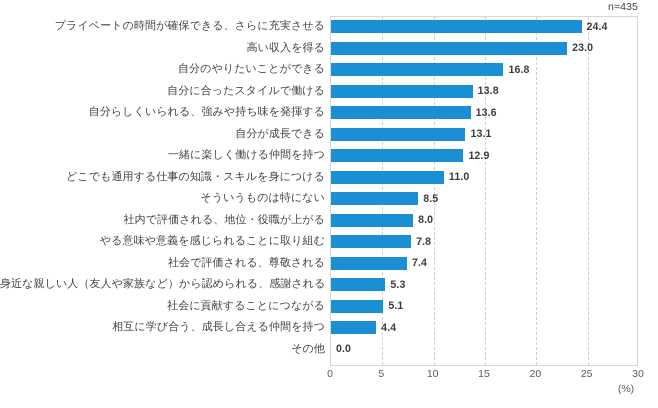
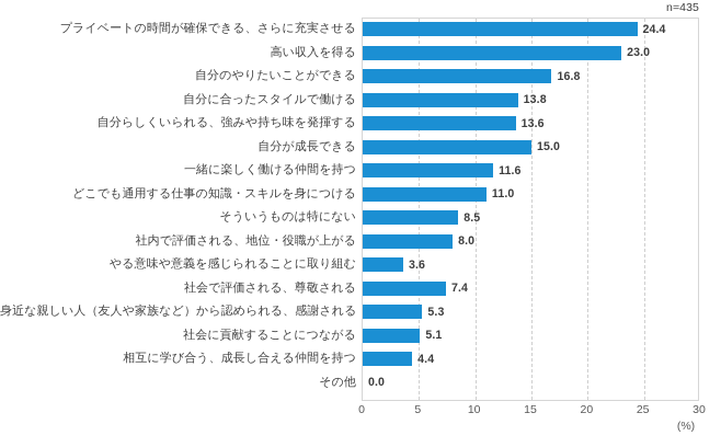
自分が成長できる: 13.1 -> 15.0
一緒に楽しく働ける仲間を持つ: 12.9 -> 11.6
やる意味や意義を感じられることに取り組む: 7.8 -> 3.6
